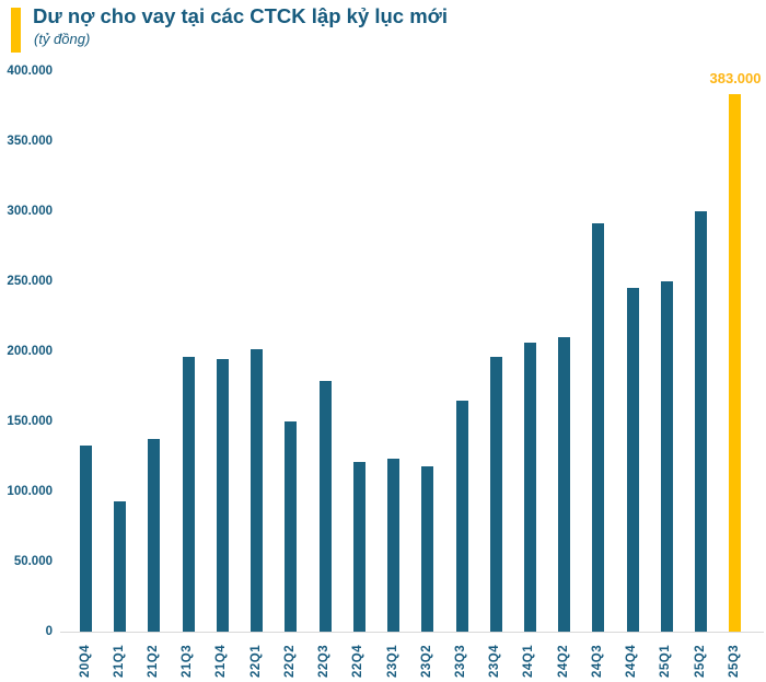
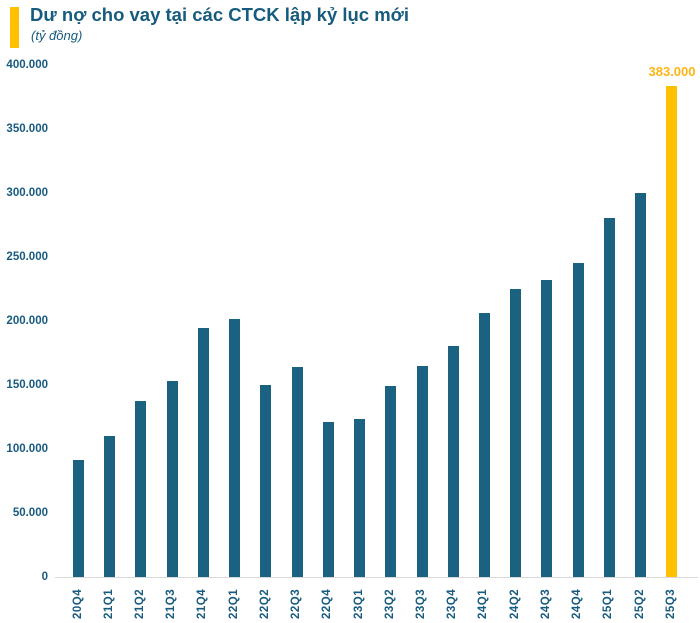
20Q4: 133000 -> 91000
21Q1: 93000 -> 110000
21Q3: 196000 -> 153000
22Q3: 179000 -> 164000
23Q2: 118000 -> 149000
23Q4: 196000 -> 180000
24Q2: 210000 -> 225000
24Q3: 291000 -> 232000
25Q1: 250000 -> 280000
